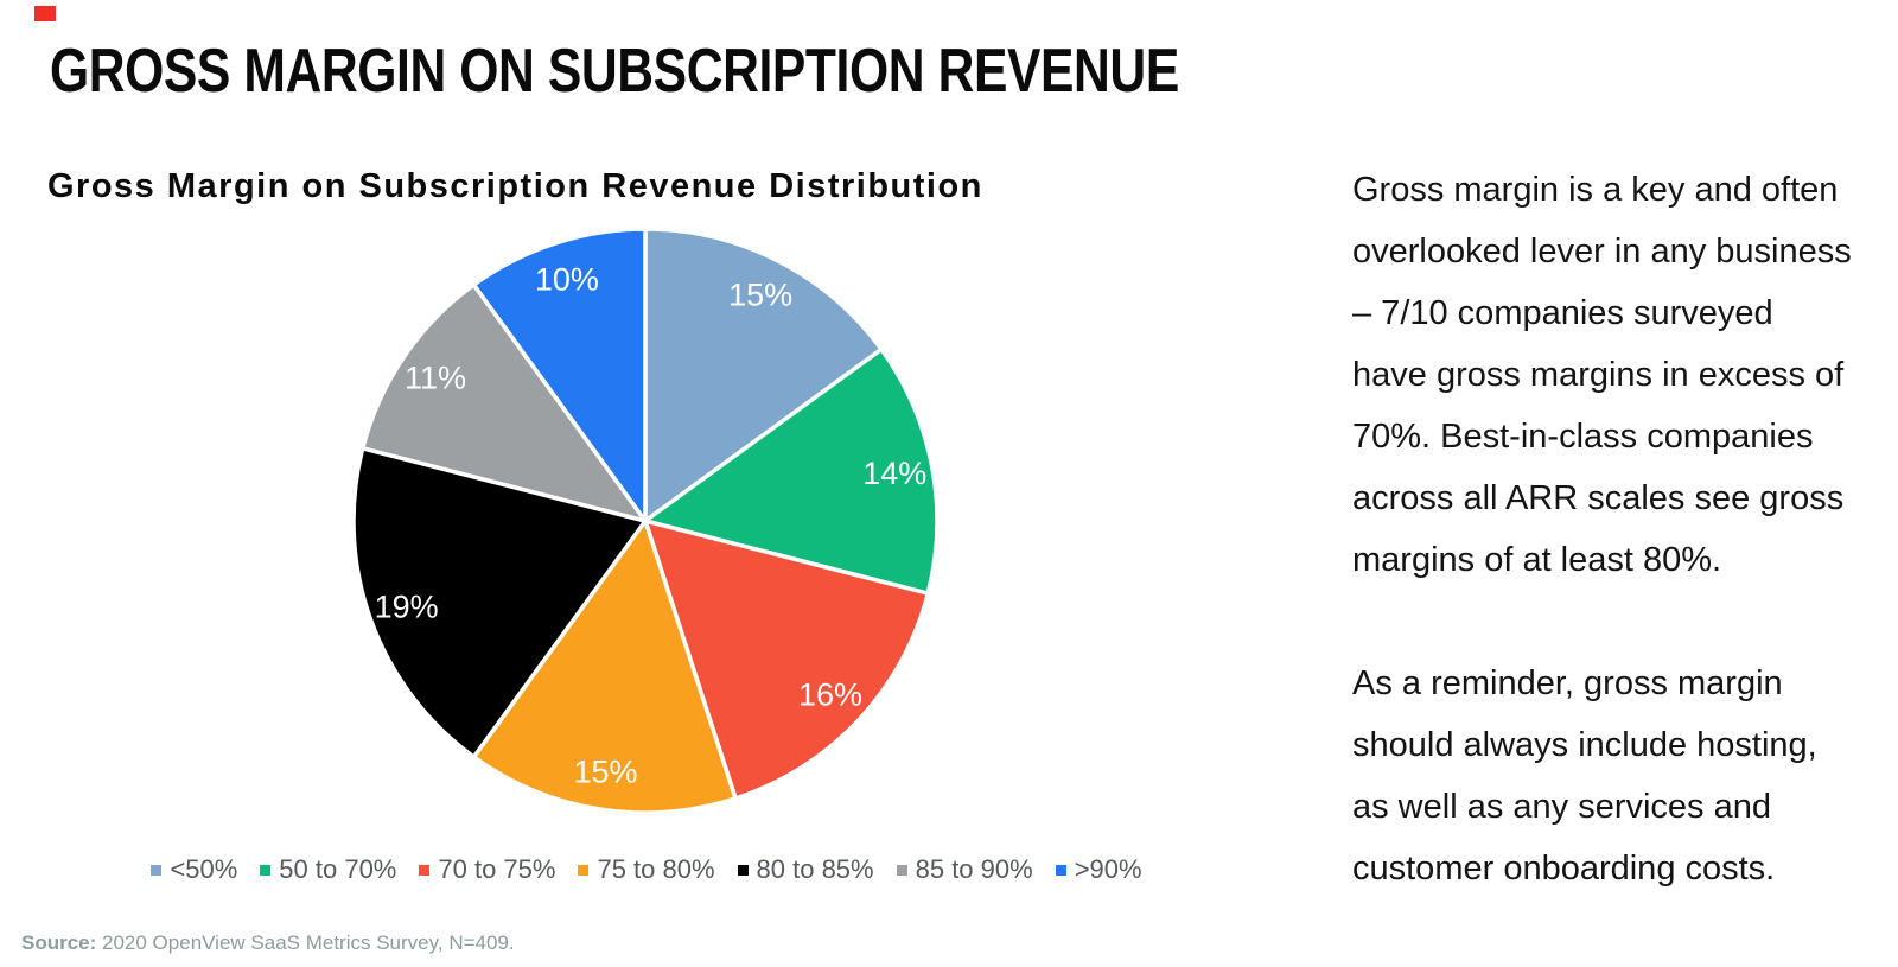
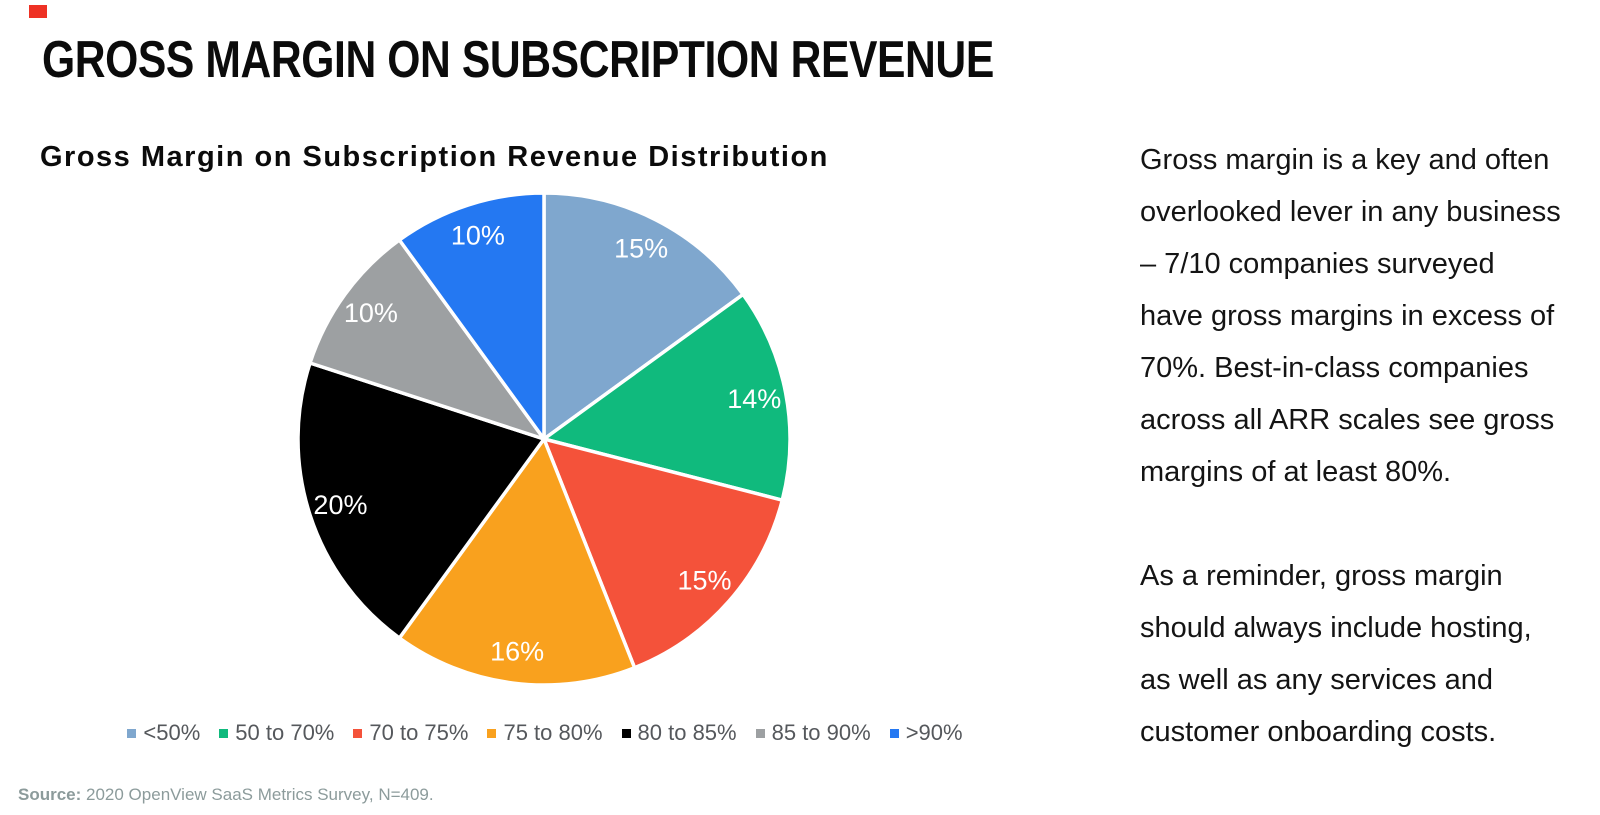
70 to 75%: 16% -> 15%
75 to 80%: 15% -> 16%
80 to 85%: 19% -> 20%
85 to 90%: 11% -> 10%
